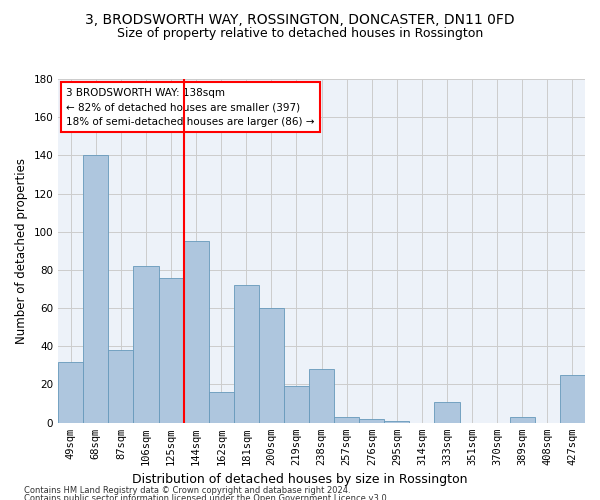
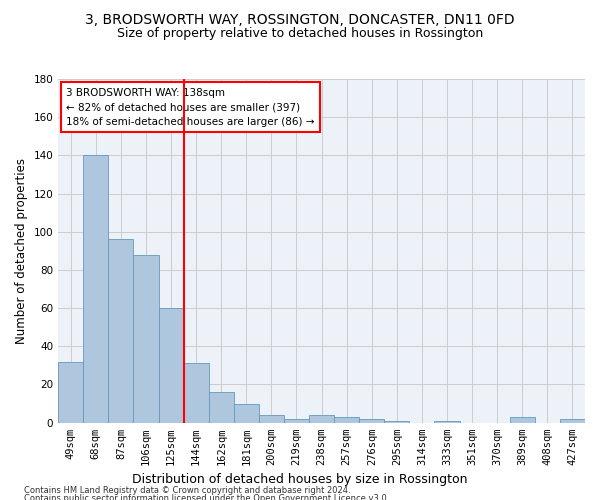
87sqm: 38 -> 96
106sqm: 82 -> 88
125sqm: 76 -> 60
144sqm: 95 -> 31
181sqm: 72 -> 10
200sqm: 60 -> 4
219sqm: 19 -> 2
238sqm: 28 -> 4
333sqm: 11 -> 1
427sqm: 25 -> 2
